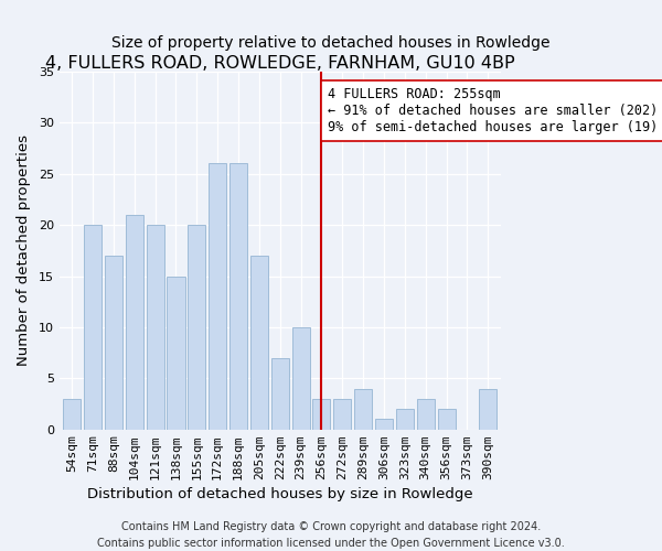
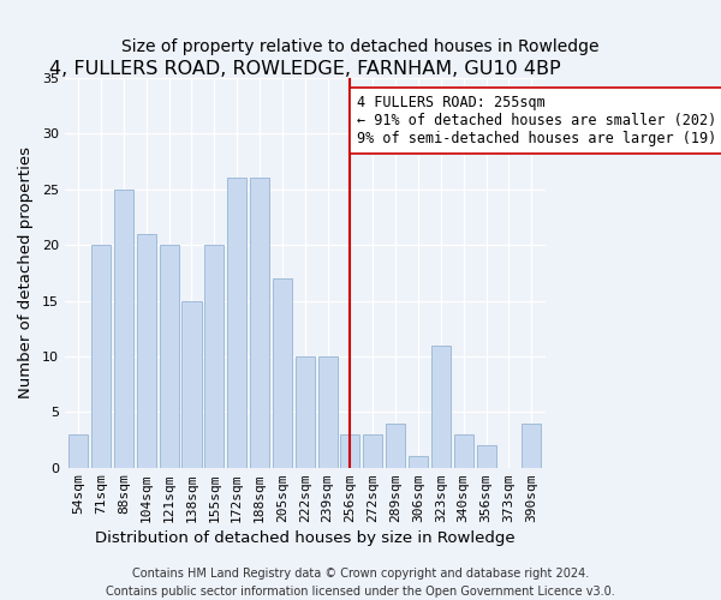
88sqm: 17 -> 25
222sqm: 7 -> 10
323sqm: 2 -> 11
